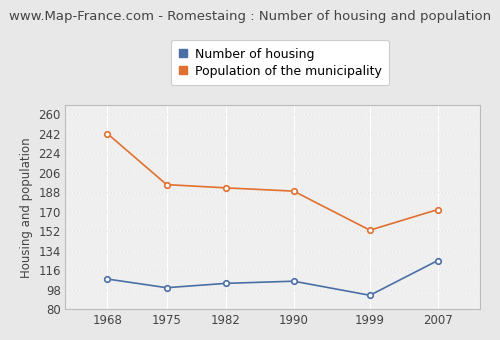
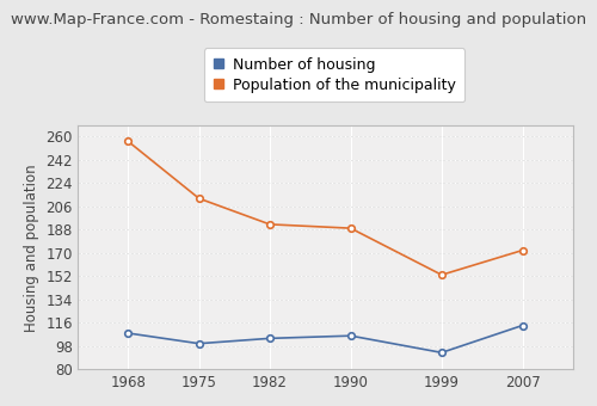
Population of the municipality/1968: 242 -> 256
Population of the municipality/1975: 195 -> 212
Number of housing/2007: 125 -> 114
